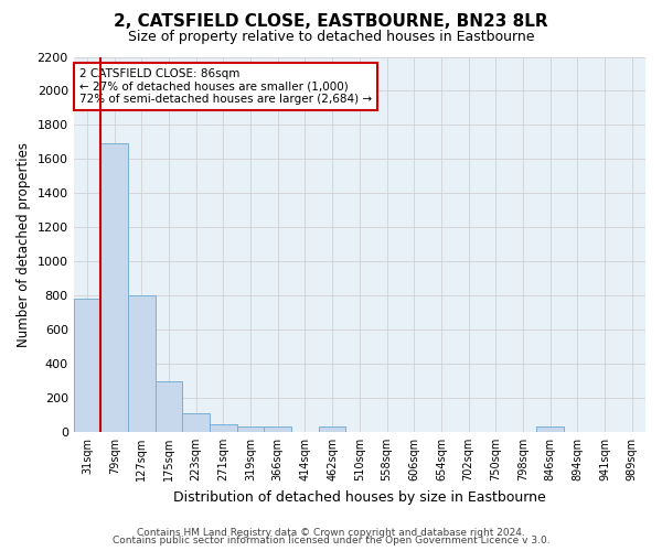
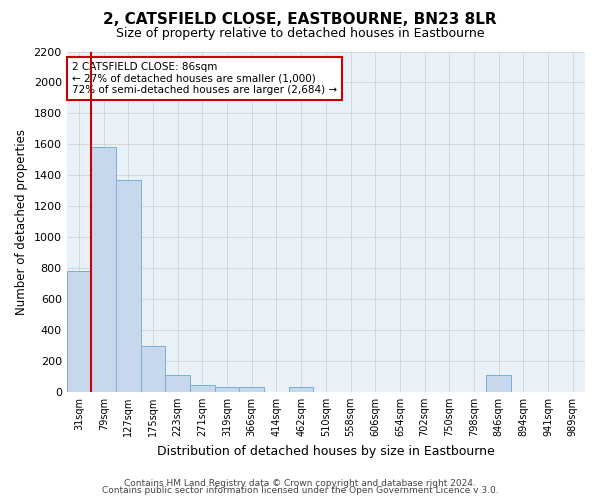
79sqm: 1690 -> 1580
127sqm: 800 -> 1370
846sqm: 40 -> 110
